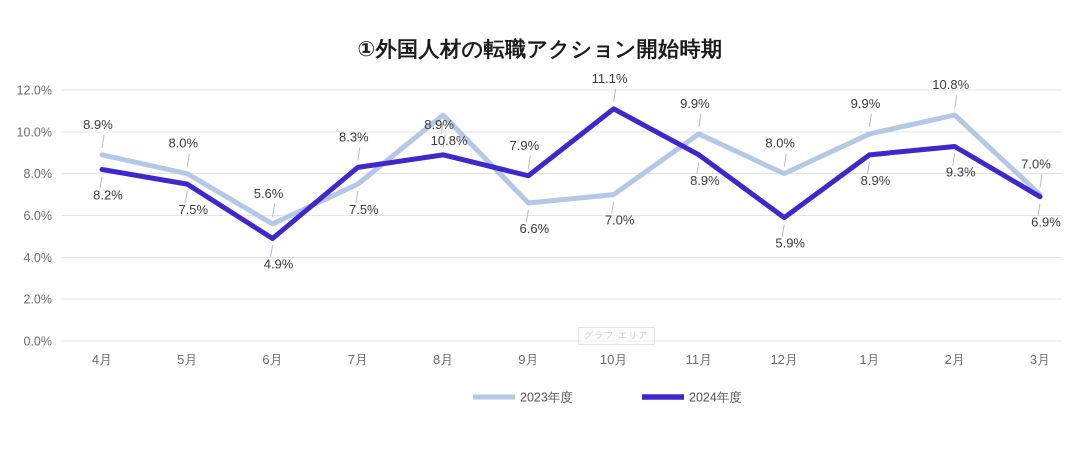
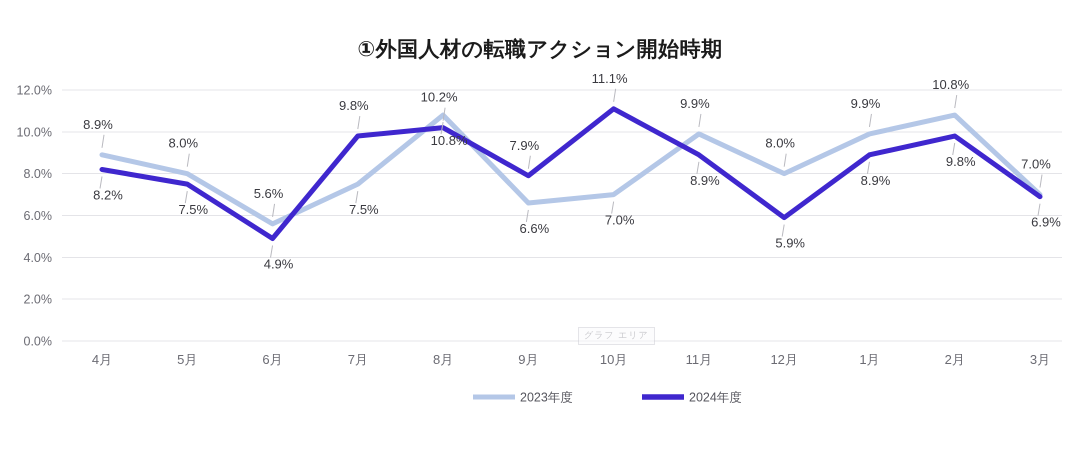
2024年度/7月: 8.3% -> 9.8%
2024年度/8月: 8.9% -> 10.2%
2024年度/2月: 9.3% -> 9.8%
